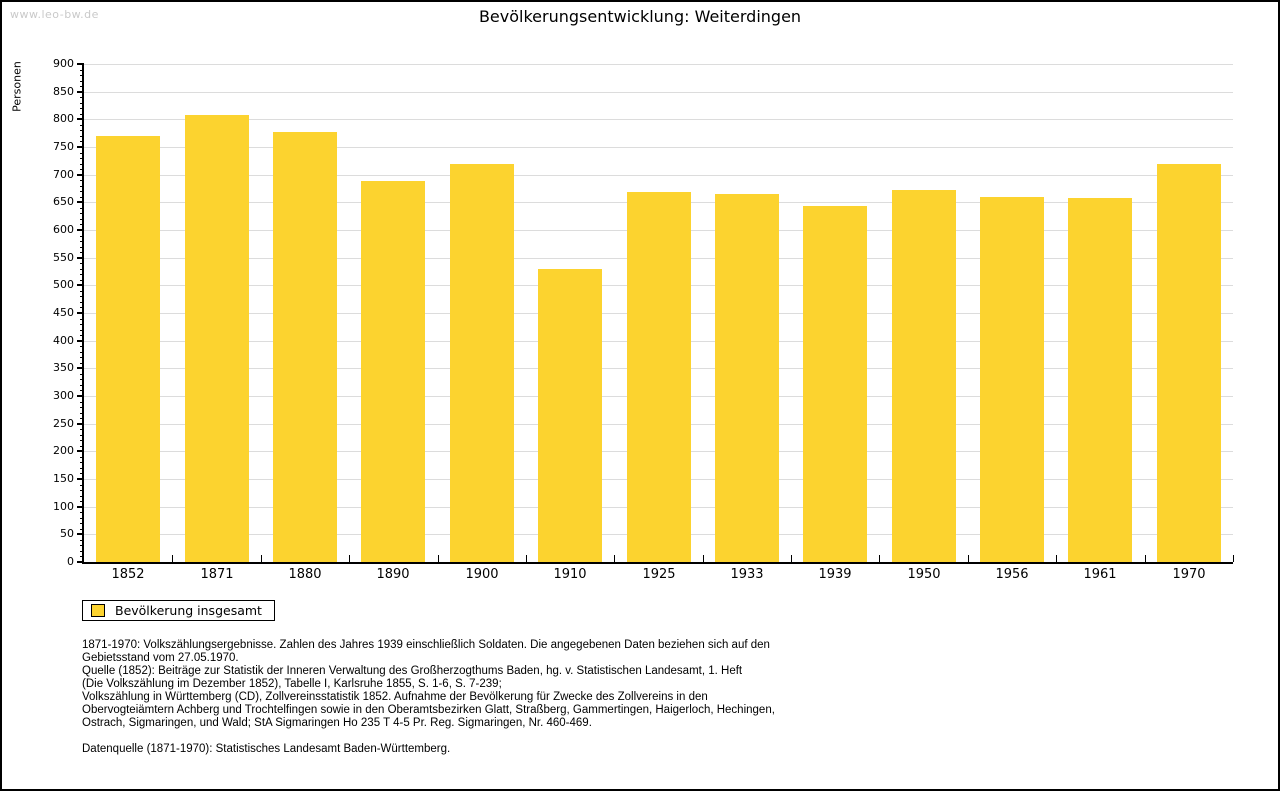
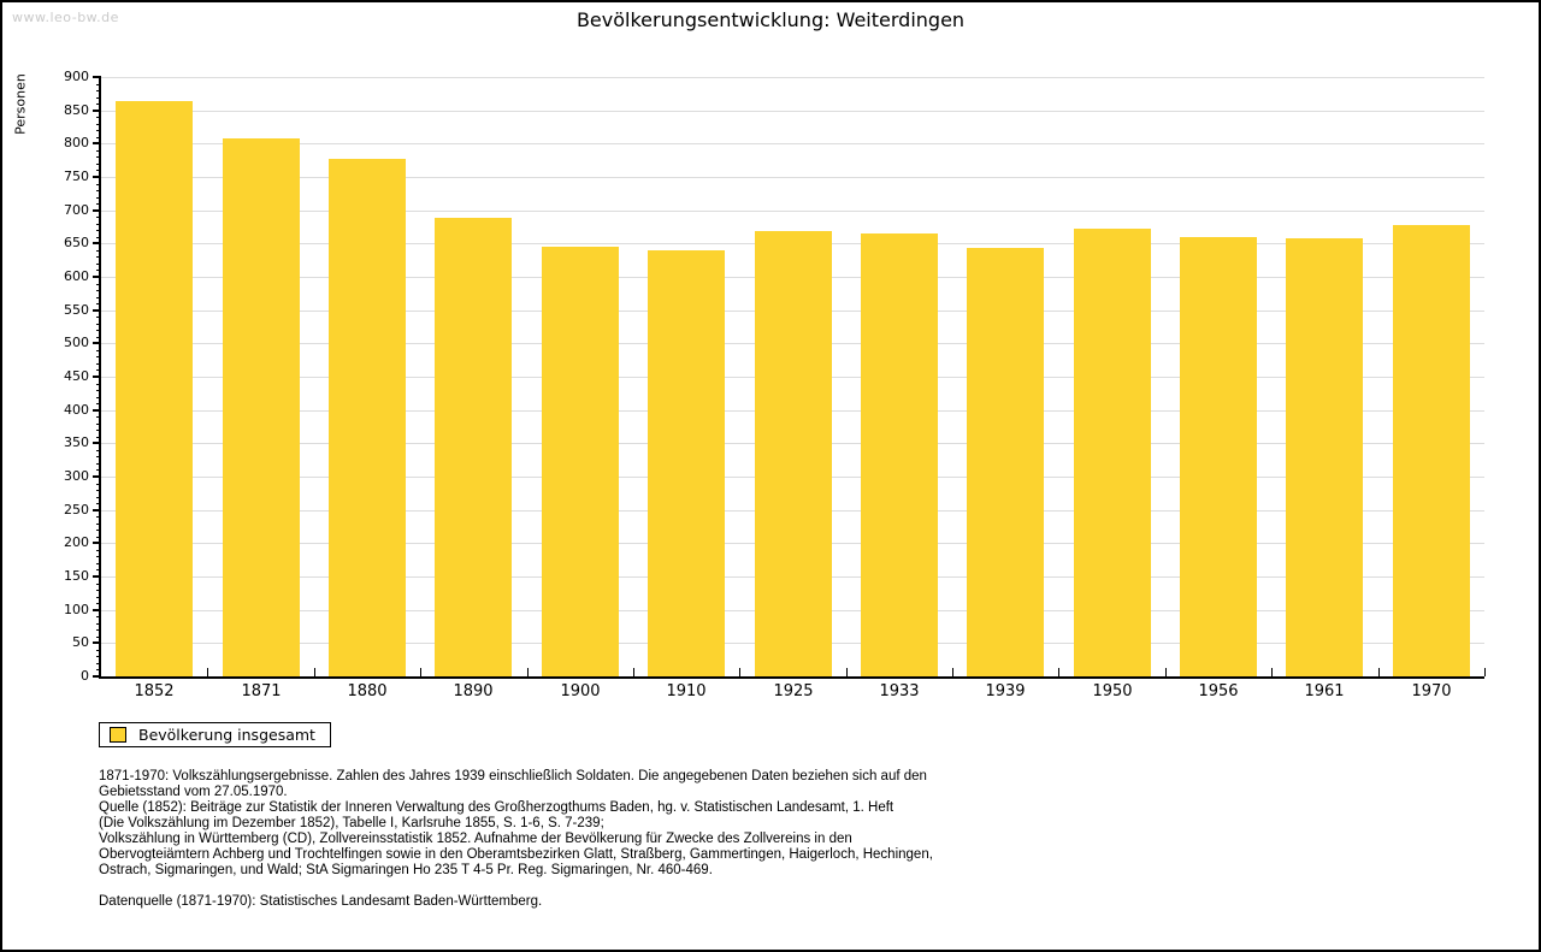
1852: 770 -> 860
1900: 720 -> 640
1910: 530 -> 640
1970: 720 -> 680
